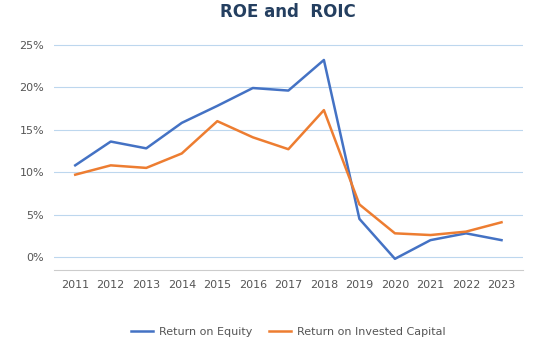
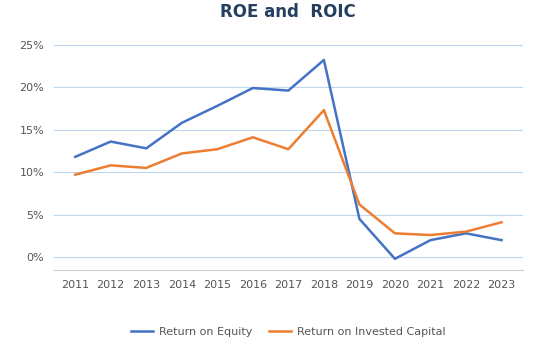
Return on Equity/2011: 10.8% -> 11.8%
Return on Invested Capital/2015: 16.0% -> 12.7%
